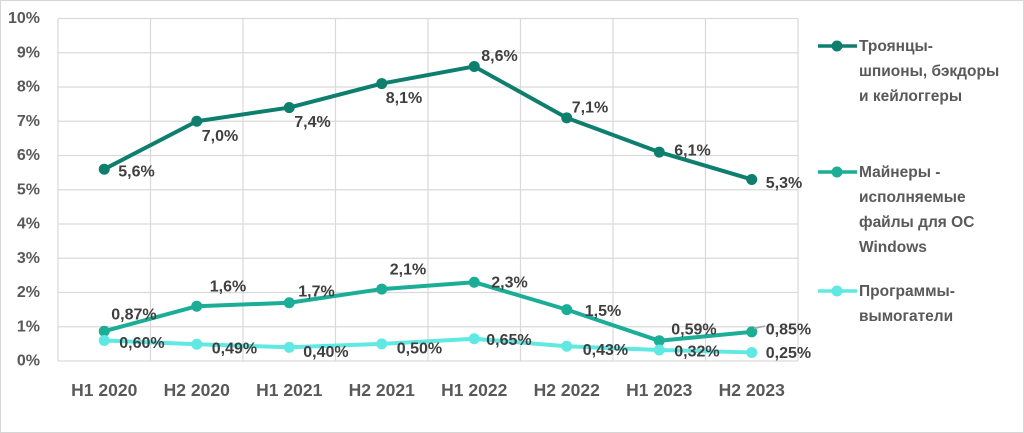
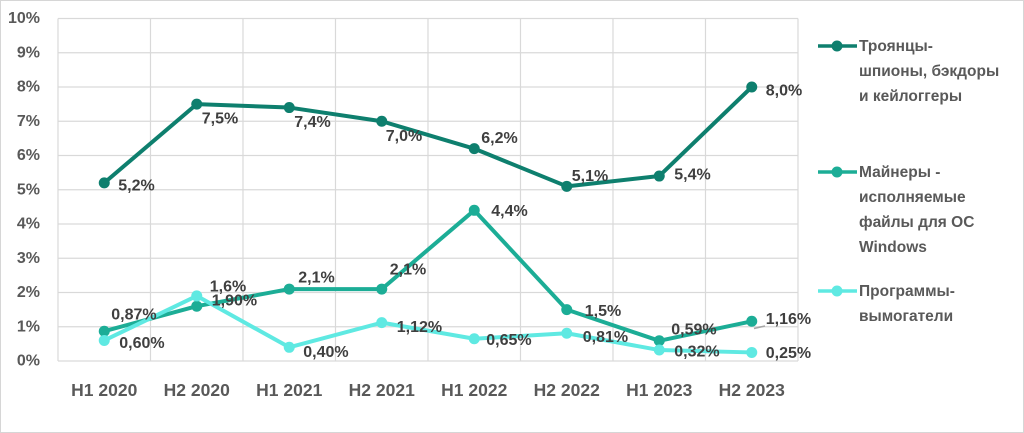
Троянцы- шпионы, бэкдоры и кейлоггеры/H1 2020: 5,6% -> 5,2%
Троянцы- шпионы, бэкдоры и кейлоггеры/H2 2020: 7,0% -> 7,5%
Программы- вымогатели/H2 2020: 0,49% -> 1,90%
Майнеры - исполняемые файлы для ОС Windows/H1 2021: 1,7% -> 2,1%
Троянцы- шпионы, бэкдоры и кейлоггеры/H2 2021: 8,1% -> 7,0%
Программы- вымогатели/H2 2021: 0,50% -> 1,12%
Троянцы- шпионы, бэкдоры и кейлоггеры/H1 2022: 8,6% -> 6,2%
Майнеры - исполняемые файлы для ОС Windows/H1 2022: 2,3% -> 4,4%
Троянцы- шпионы, бэкдоры и кейлоггеры/H2 2022: 7,1% -> 5,1%
Программы- вымогатели/H2 2022: 0,43% -> 0,81%
Троянцы- шпионы, бэкдоры и кейлоггеры/H1 2023: 6,1% -> 5,4%
Троянцы- шпионы, бэкдоры и кейлоггеры/H2 2023: 5,3% -> 8,0%
Майнеры - исполняемые файлы для ОС Windows/H2 2023: 0,85% -> 1,16%
